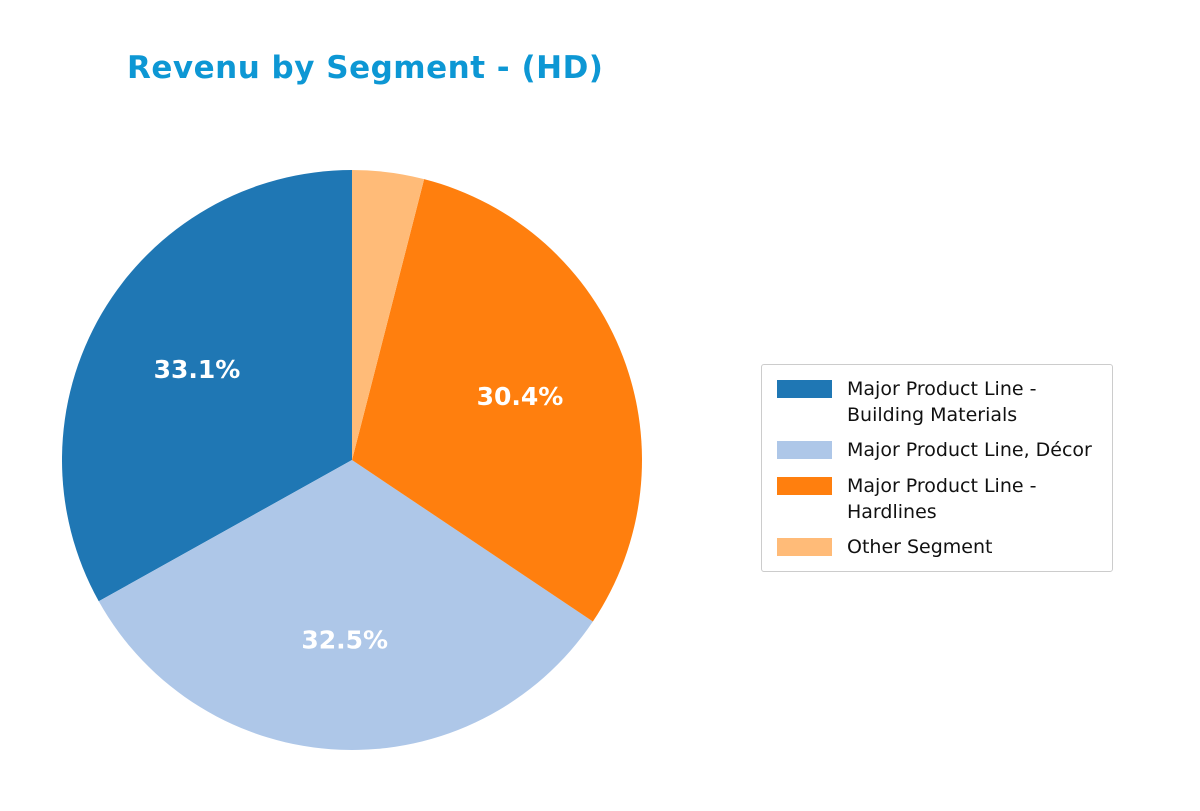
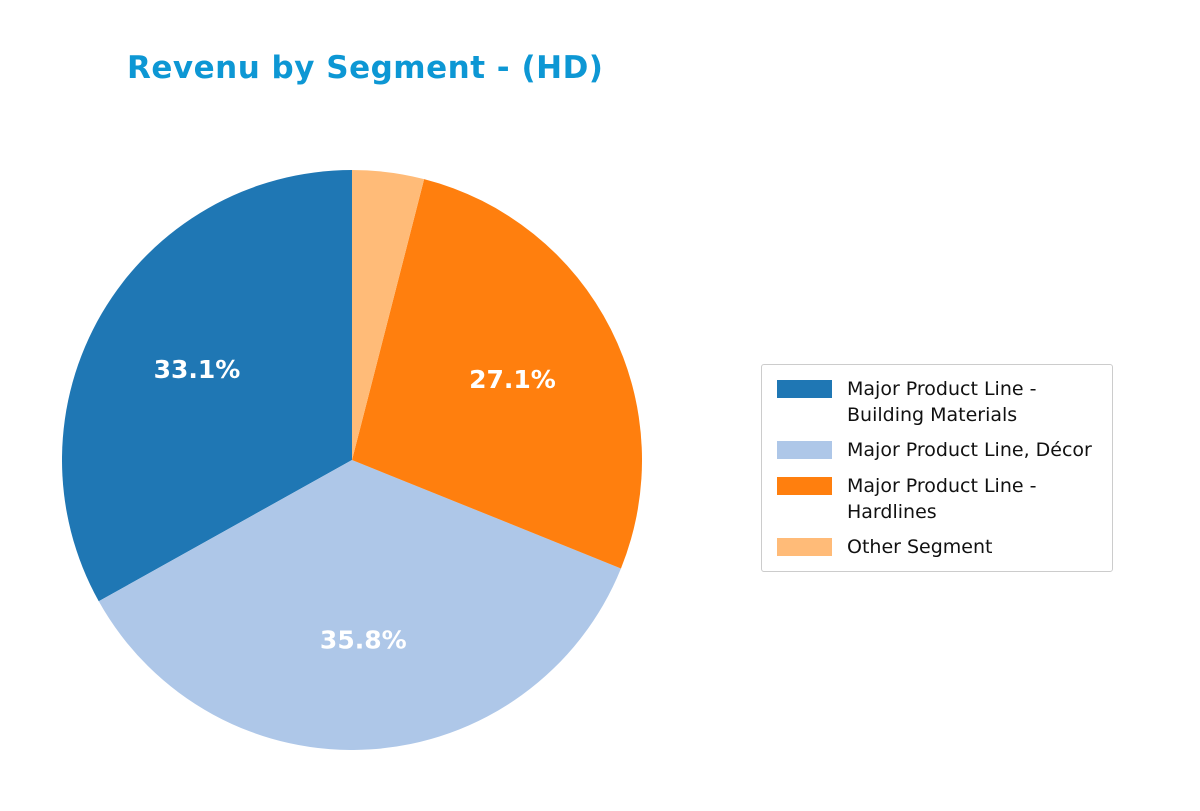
Major Product Line, Décor: 32.5% -> 35.8%
Major Product Line - Hardlines: 30.4% -> 27.1%
